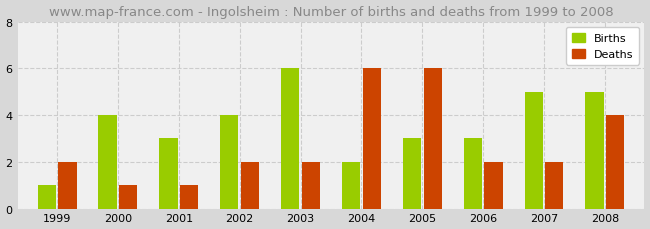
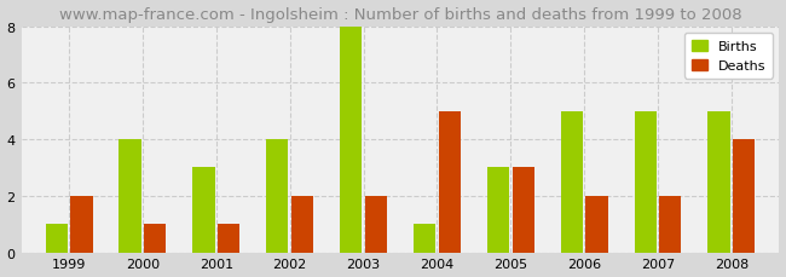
Births/2003: 6 -> 8
Births/2004: 2 -> 1
Deaths/2004: 6 -> 5
Deaths/2005: 6 -> 3
Births/2006: 3 -> 5
